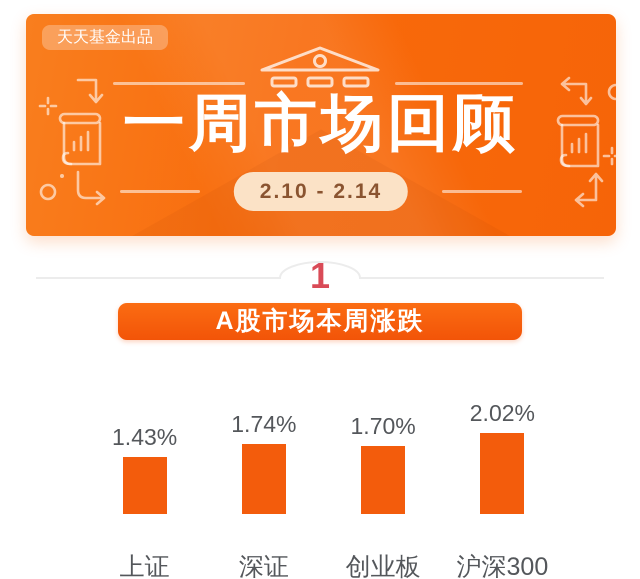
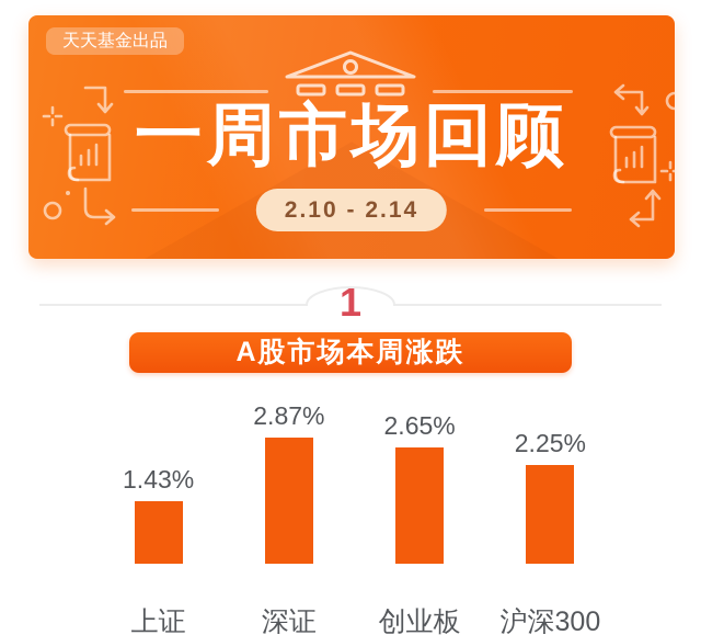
深证: 1.74% -> 2.87%
创业板: 1.70% -> 2.65%
沪深300: 2.02% -> 2.25%
